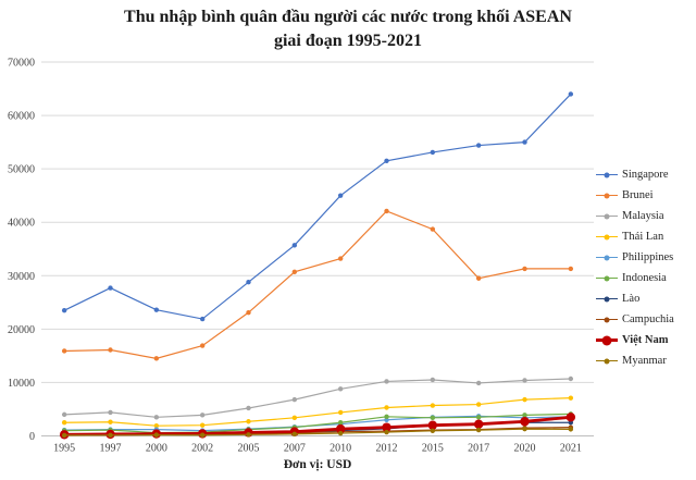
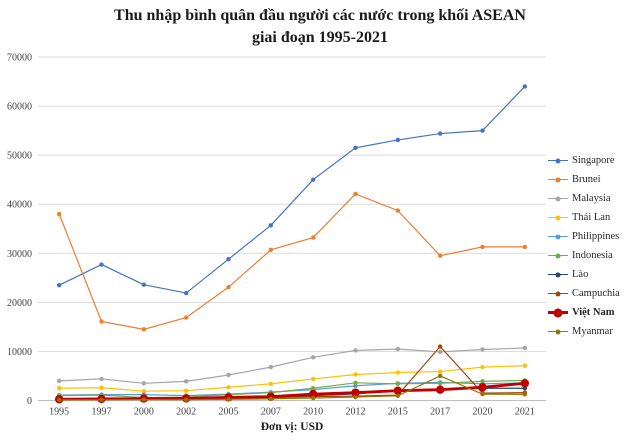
Brunei/1995: 16000 -> 38000
Campuchia/2017: 1000 -> 11000
Myanmar/2017: 1000 -> 5000
